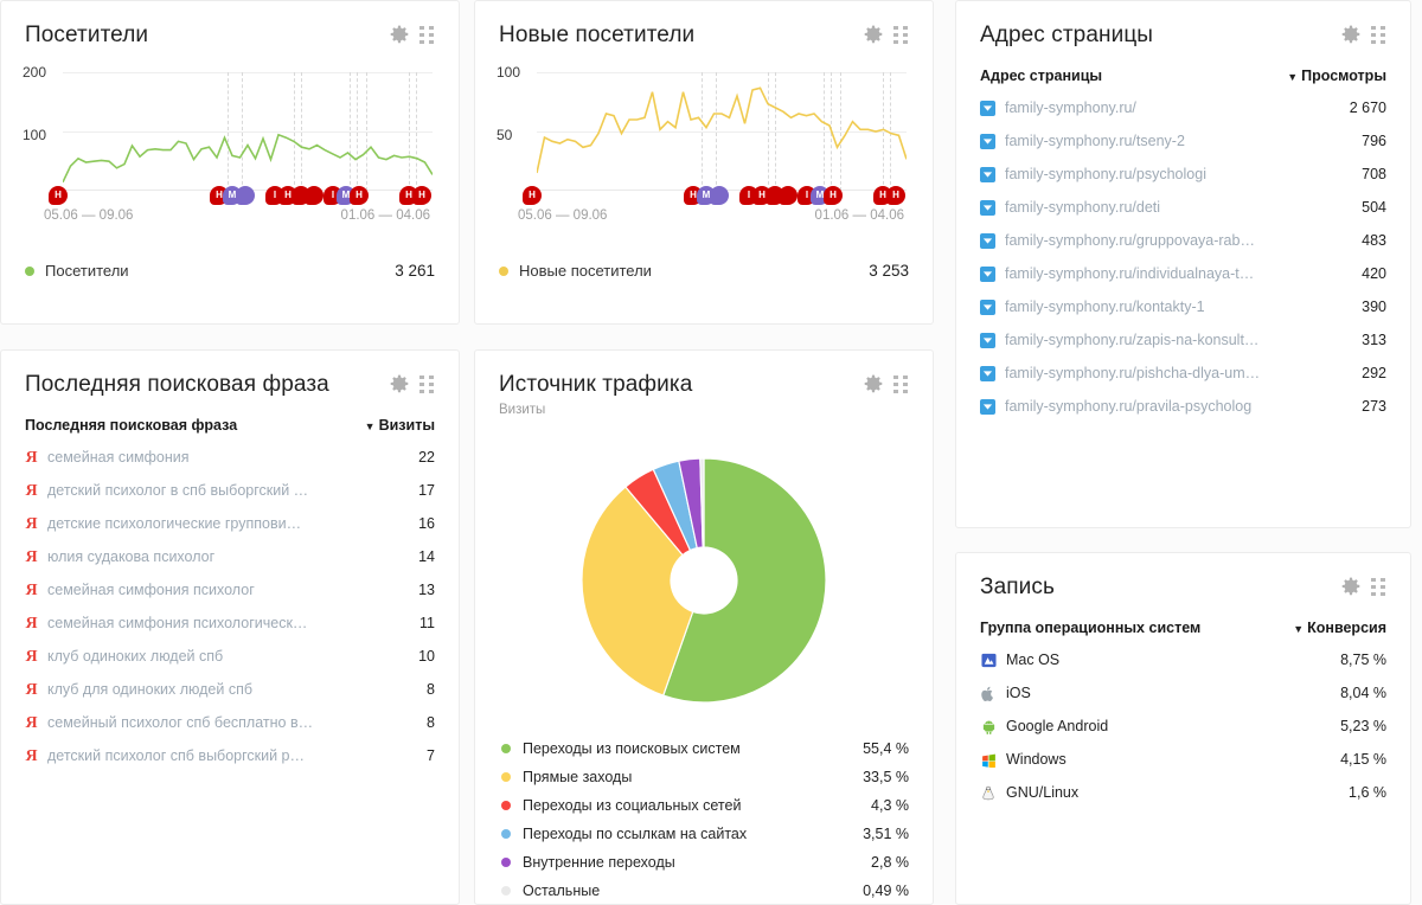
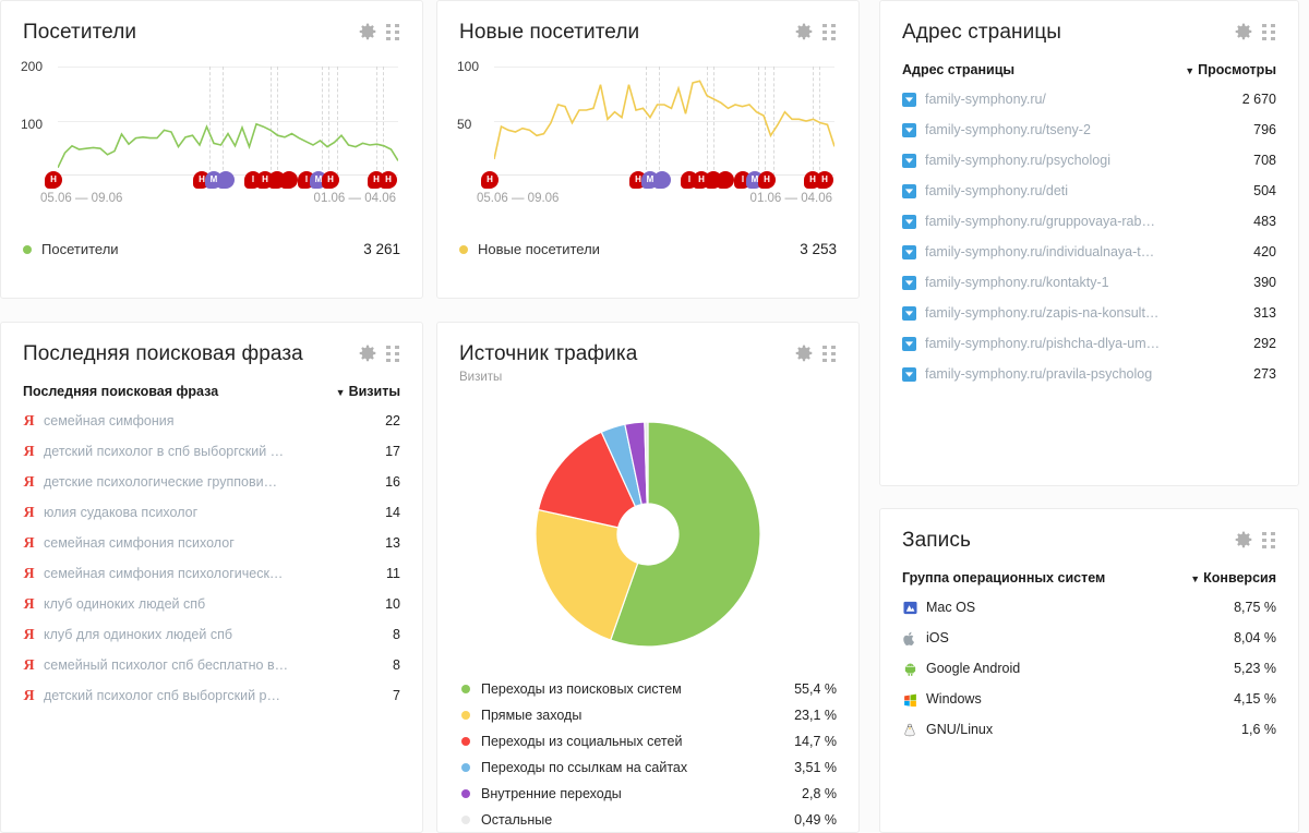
Источник трафика/Прямые заходы: 33,5 -> 23,1
Источник трафика/Переходы из социальных сетей: 4,3 -> 14,7
